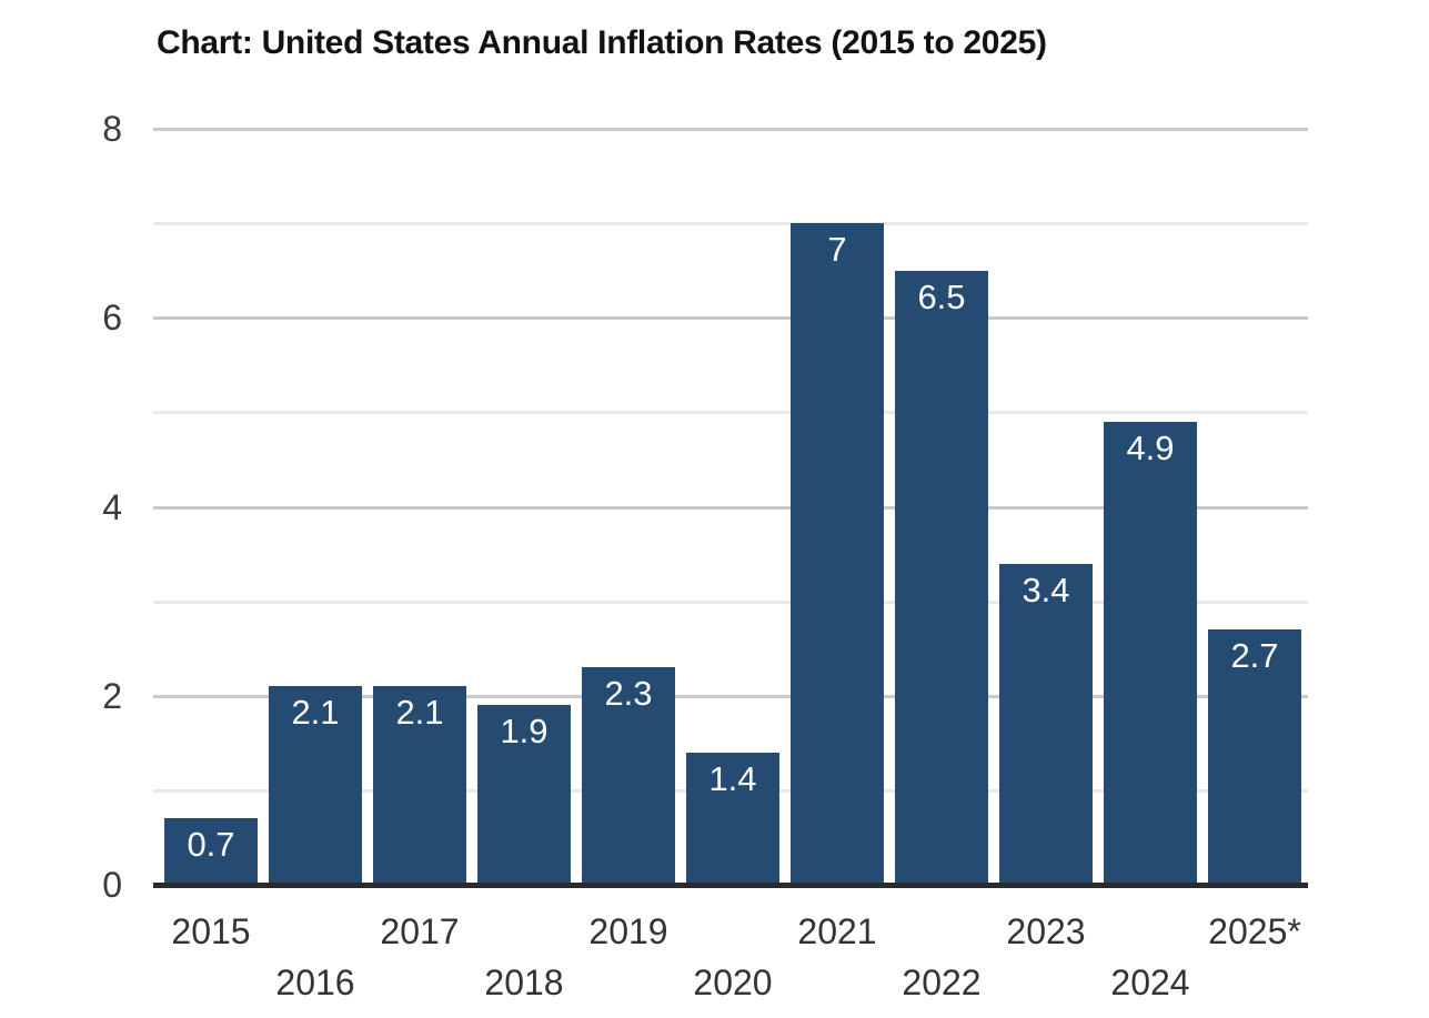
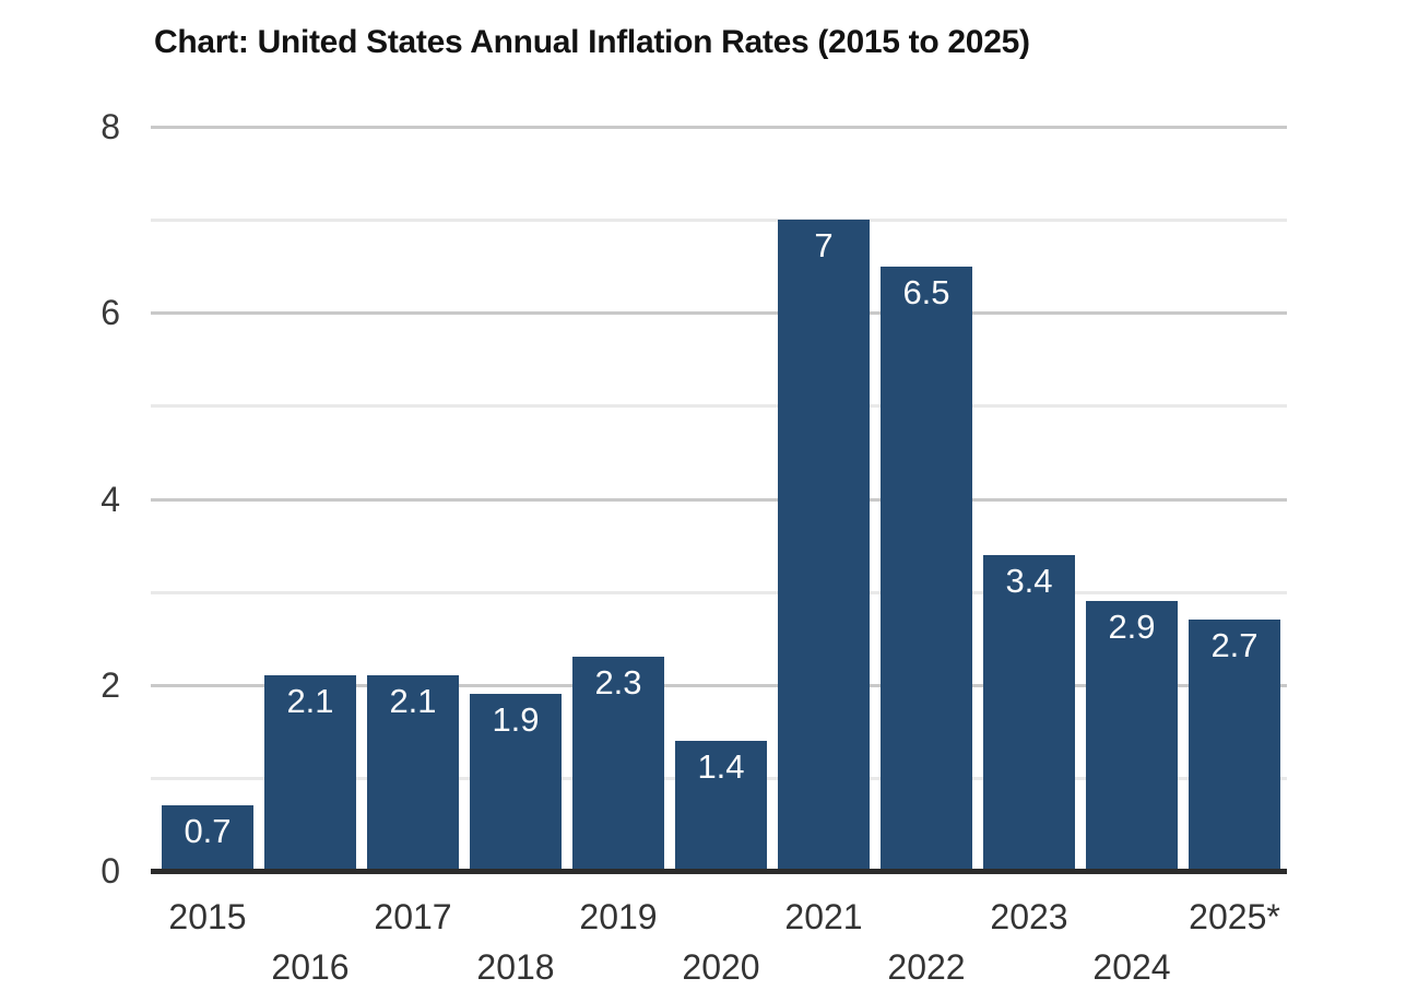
2024: 4.9 -> 2.9
